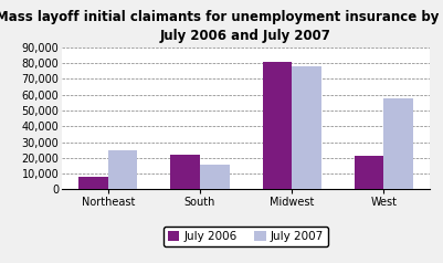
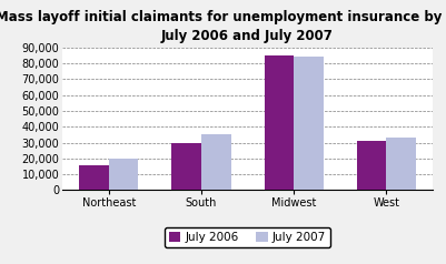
July 2006/Northeast: 8,000 -> 16,000
July 2007/Northeast: 25,000 -> 20,000
July 2006/South: 22,000 -> 30,000
July 2007/South: 16,000 -> 35,000
July 2006/Midwest: 81,000 -> 85,000
July 2007/Midwest: 78,000 -> 84,000
July 2006/West: 21,000 -> 31,000
July 2007/West: 58,000 -> 33,000
